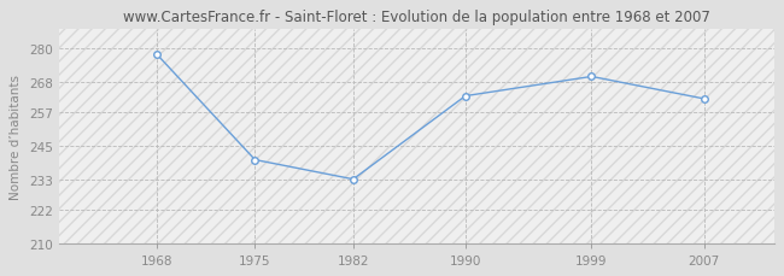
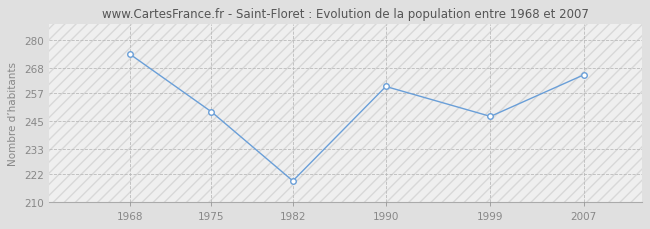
1968: 278 -> 274
1975: 240 -> 249
1982: 233 -> 219
1990: 263 -> 260
1999: 270 -> 247
2007: 262 -> 265
